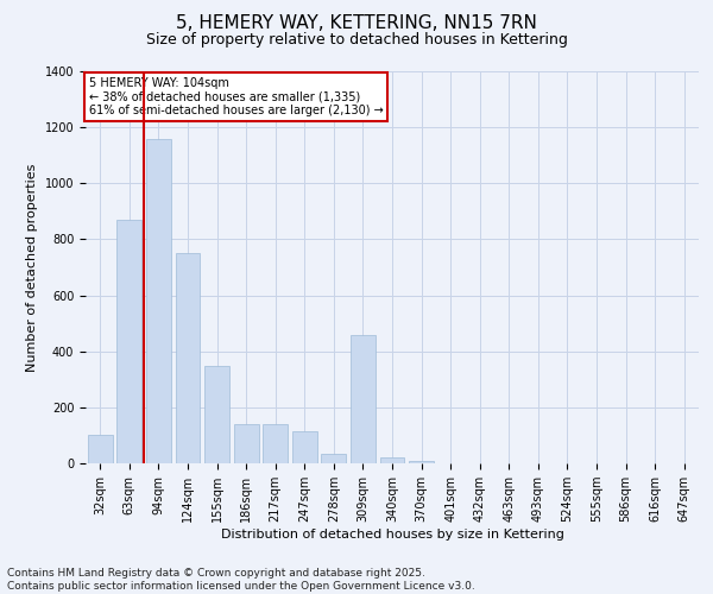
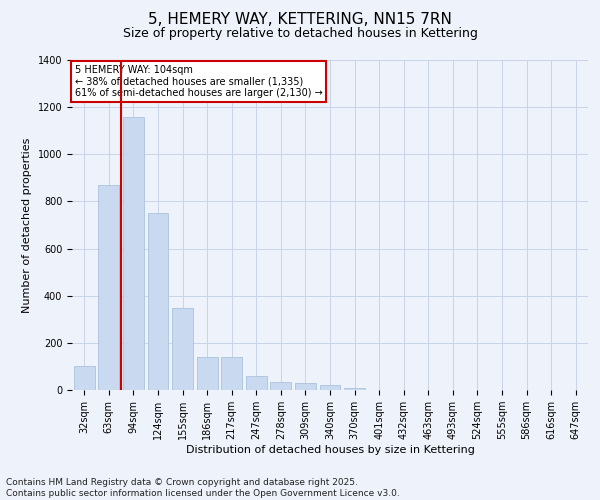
247sqm: 115 -> 60
309sqm: 460 -> 30
